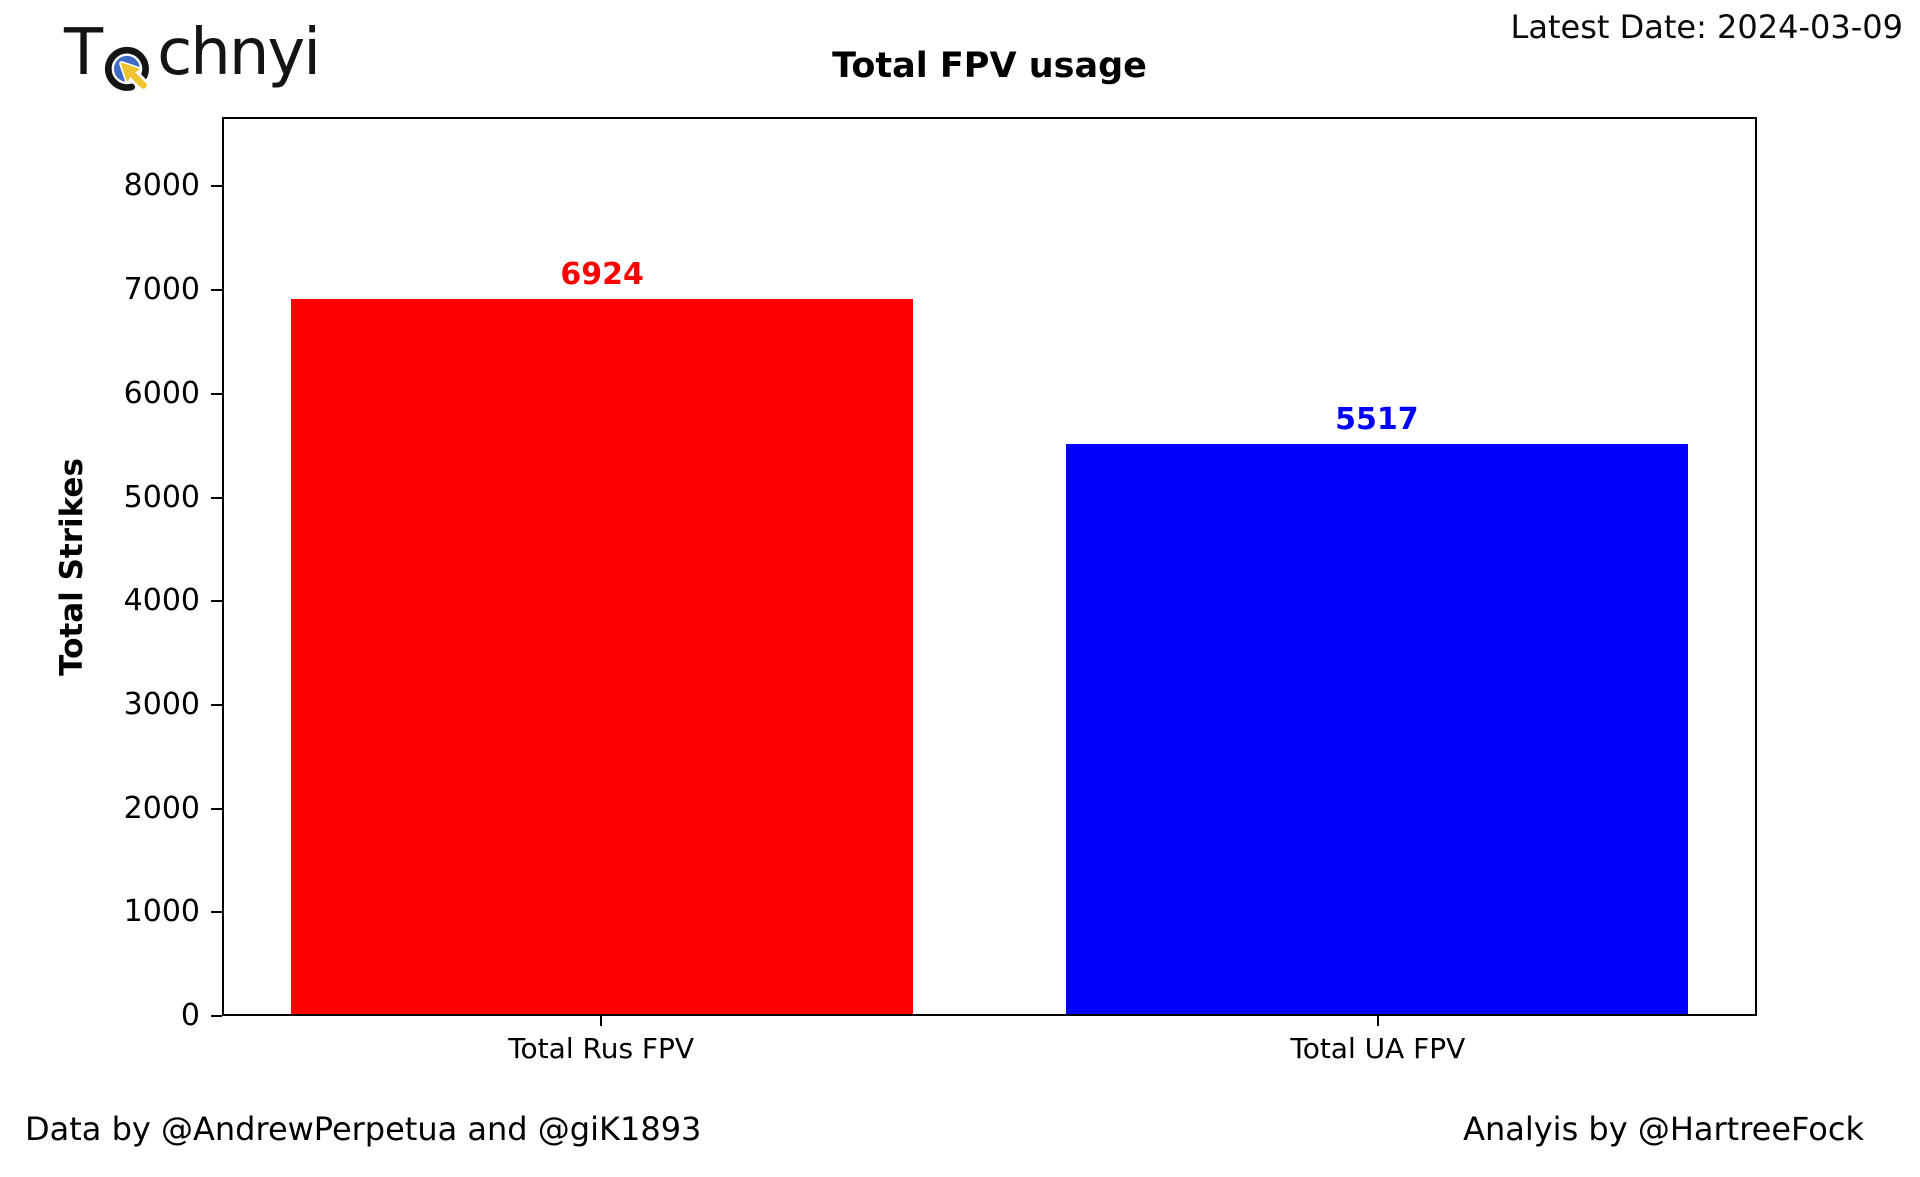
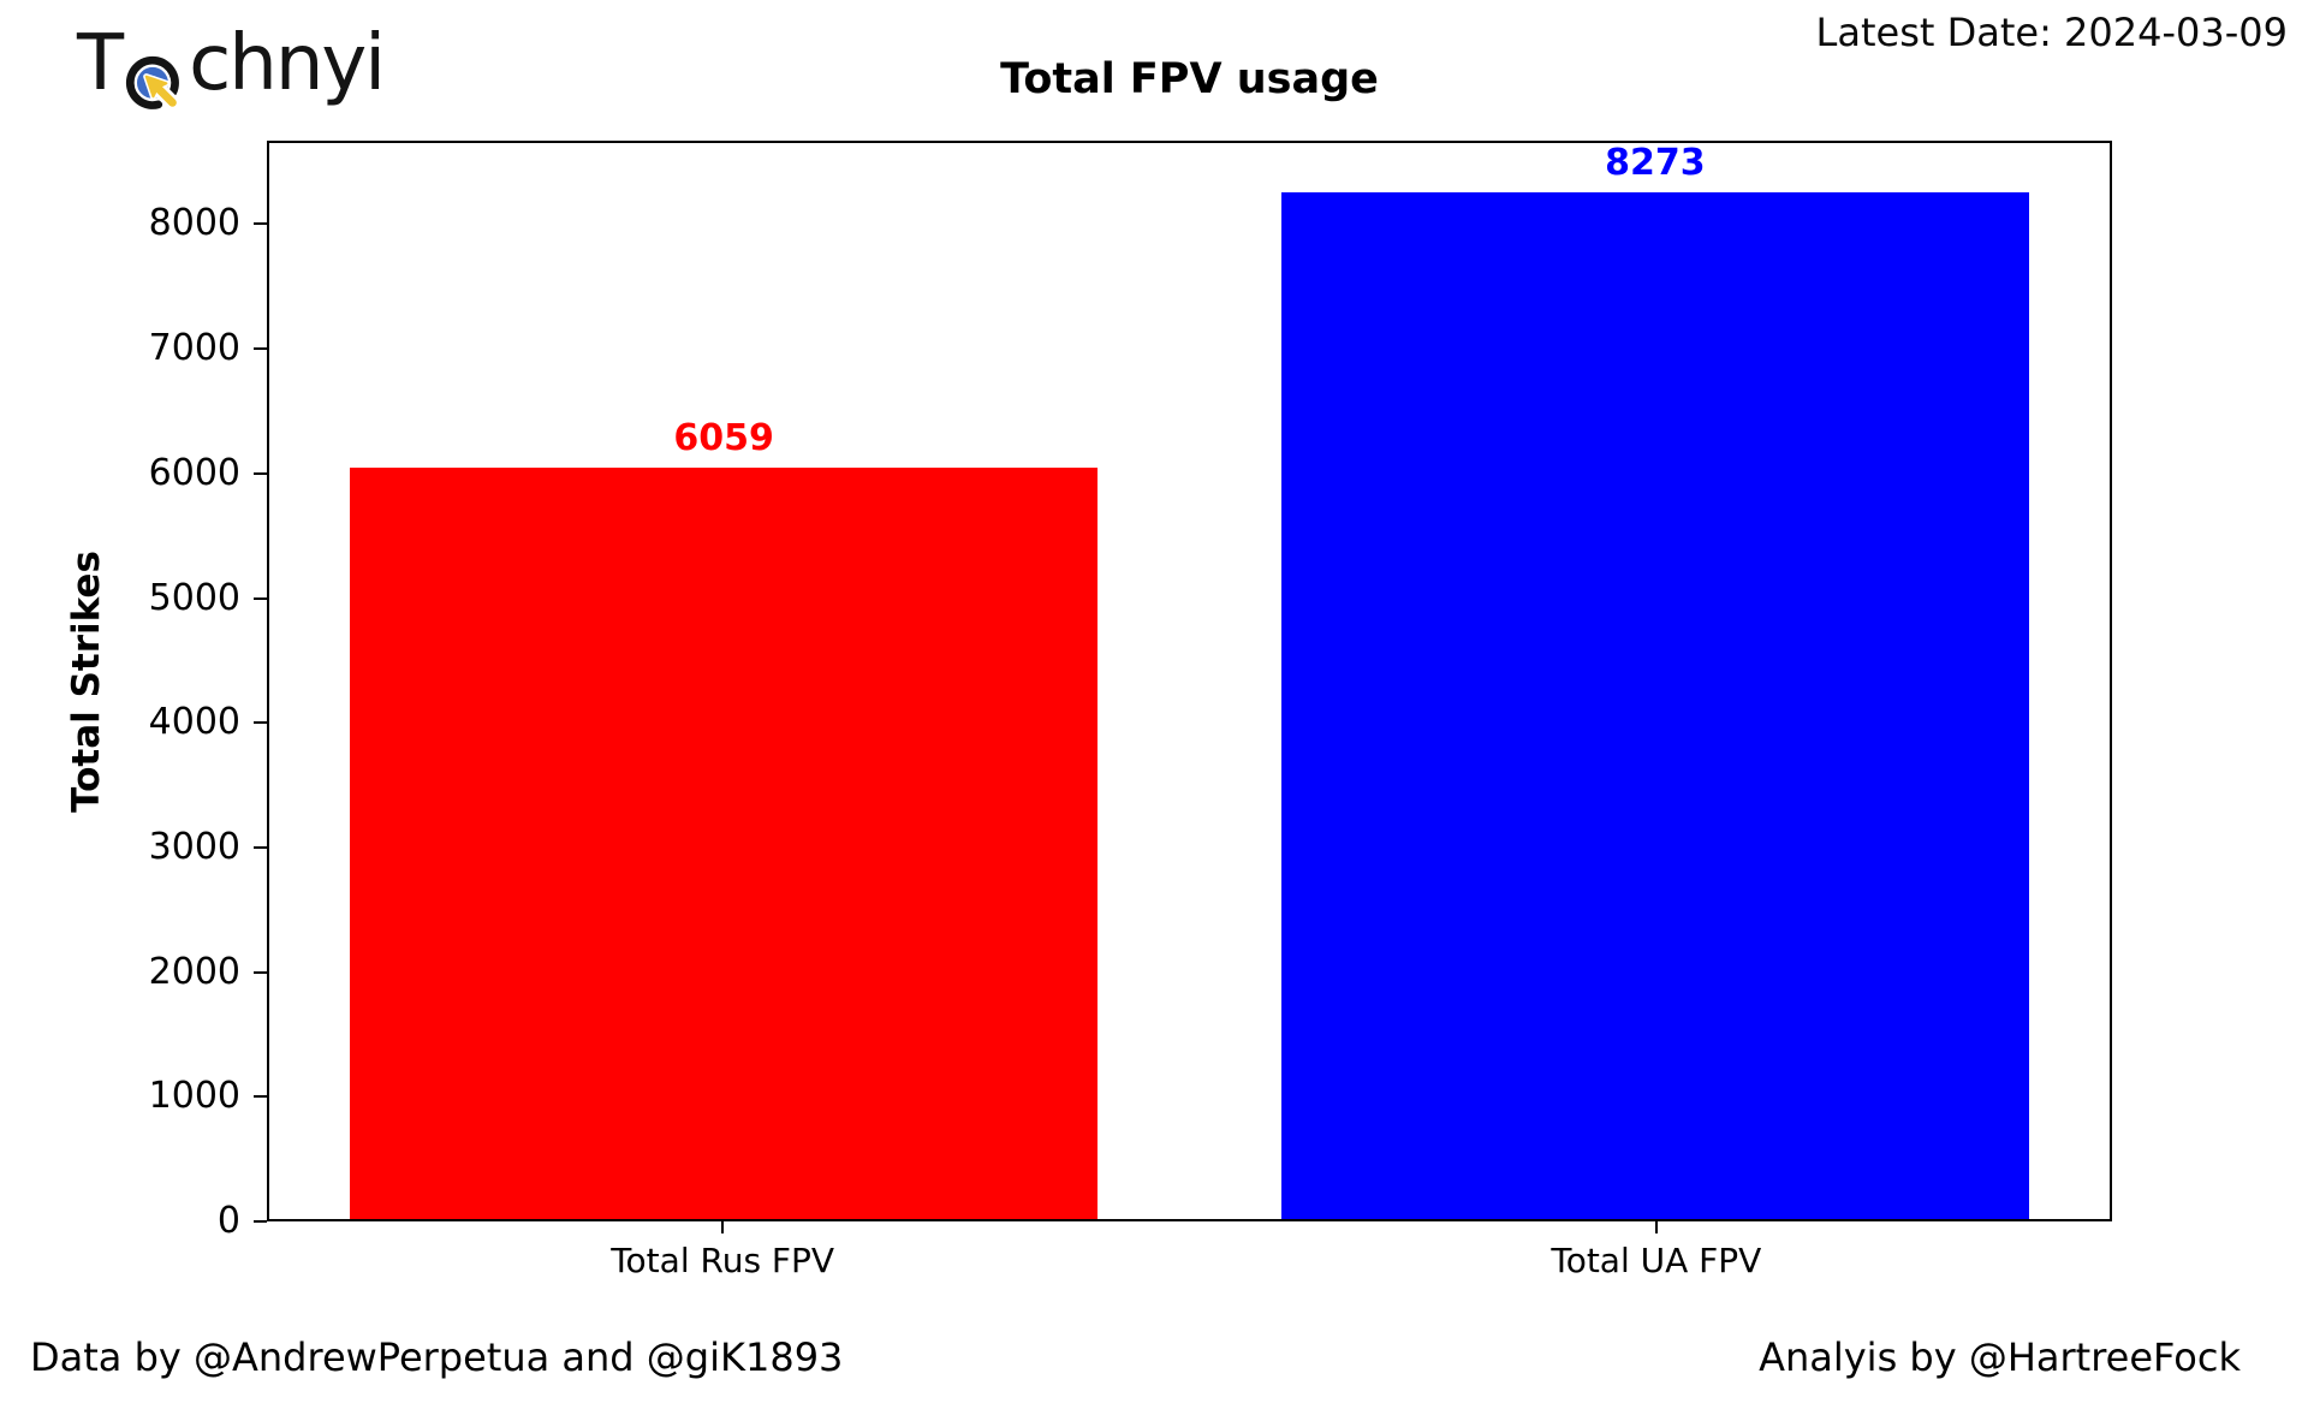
Total Rus FPV: 6924 -> 6059
Total UA FPV: 5517 -> 8273
